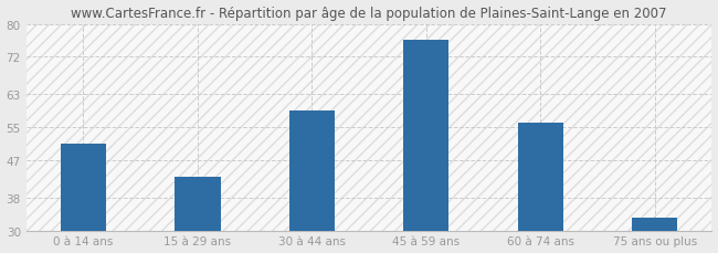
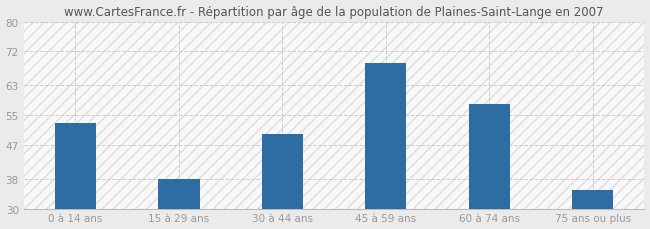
0 à 14 ans: 51 -> 53
15 à 29 ans: 43 -> 38
30 à 44 ans: 59 -> 50
45 à 59 ans: 76 -> 69
60 à 74 ans: 56 -> 58
75 ans ou plus: 33 -> 35
